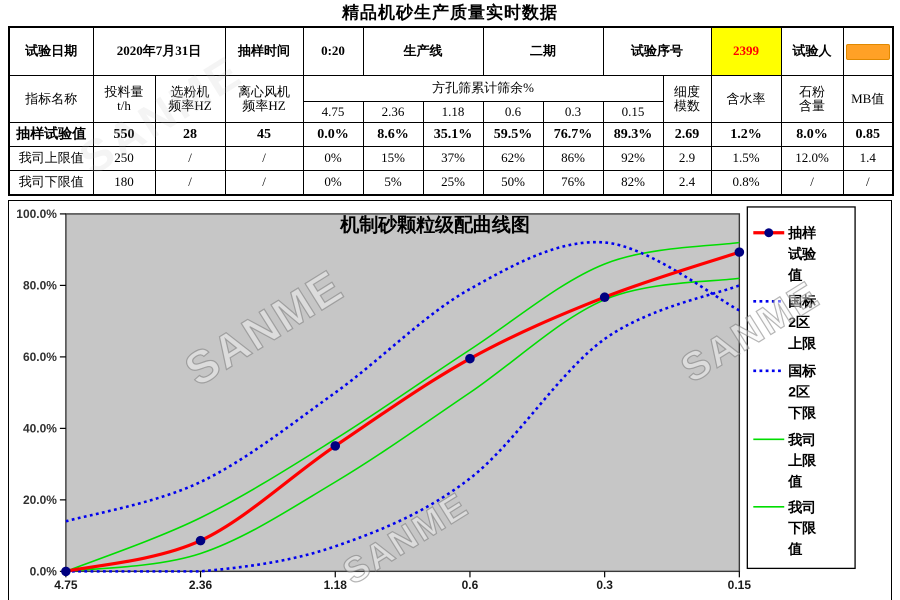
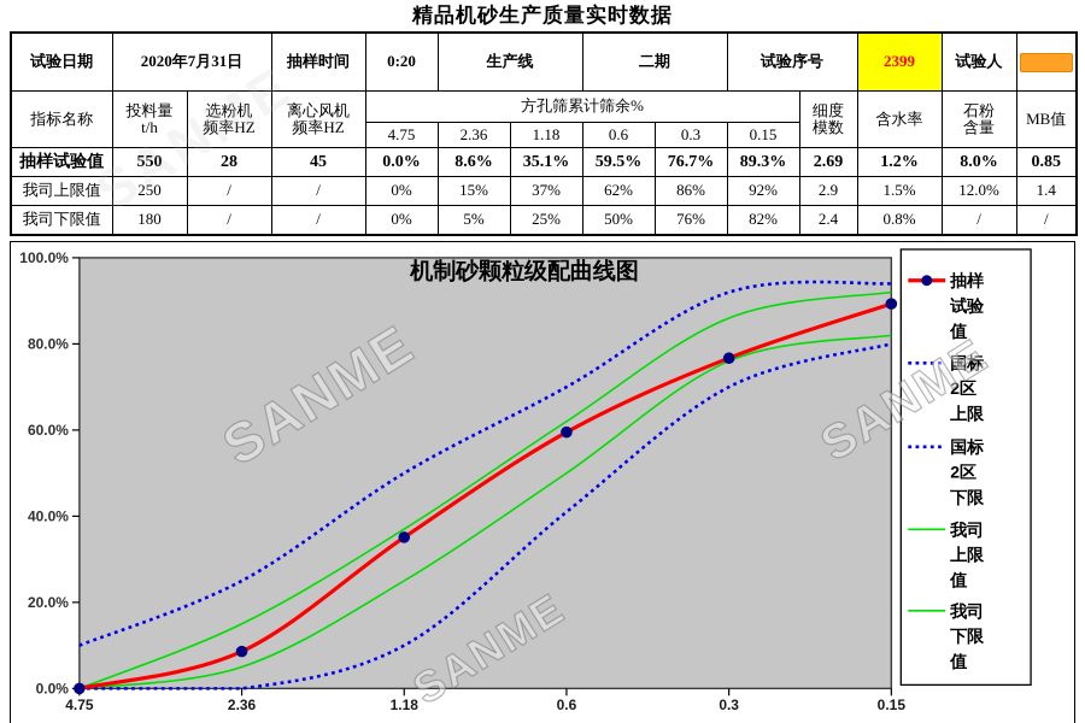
国标2区上限/4.75: 14% -> 10%
国标2区下限/1.18: 7% -> 10%
国标2区上限/0.6: 79% -> 70%
国标2区下限/0.6: 26% -> 41%
国标2区下限/0.3: 65% -> 70%
国标2区上限/0.15: 73% -> 94%
